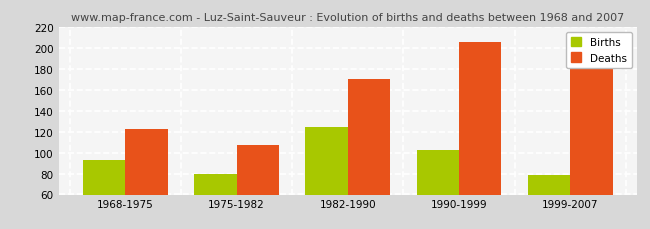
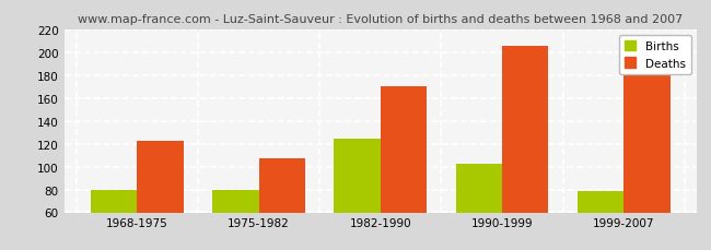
Births/1968-1975: 93 -> 80
